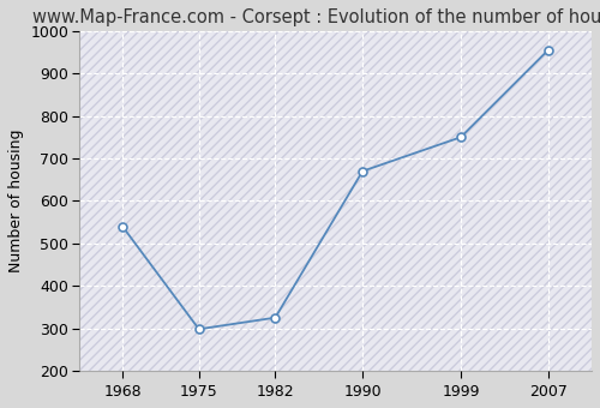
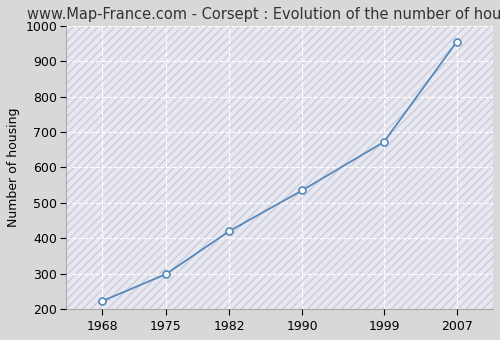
1968: 540 -> 222
1982: 325 -> 420
1990: 670 -> 535
1999: 750 -> 672
